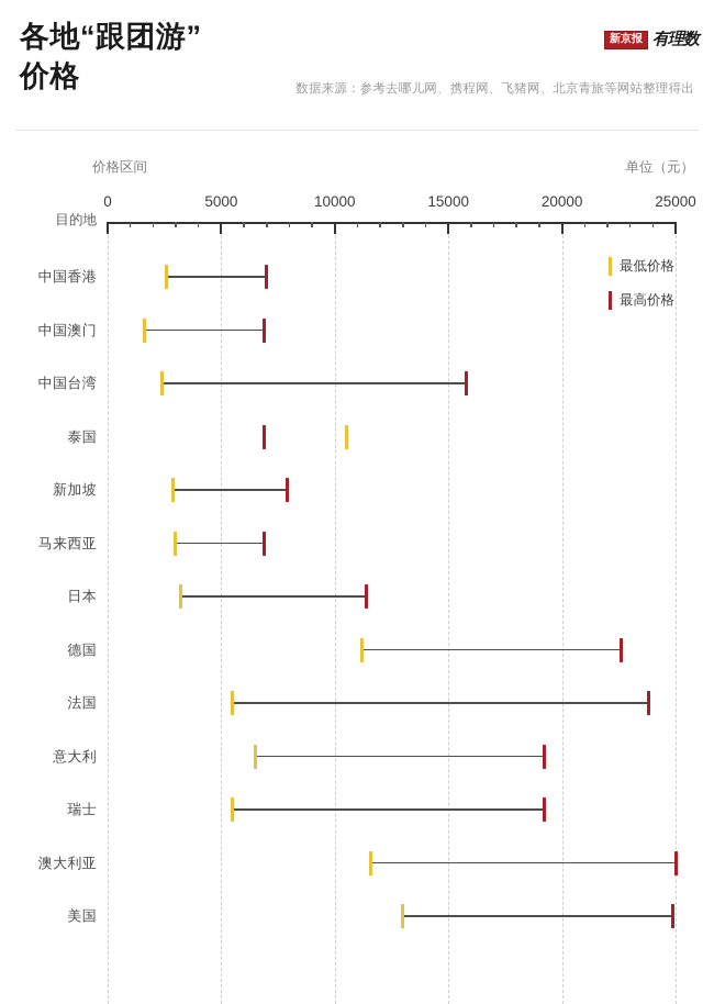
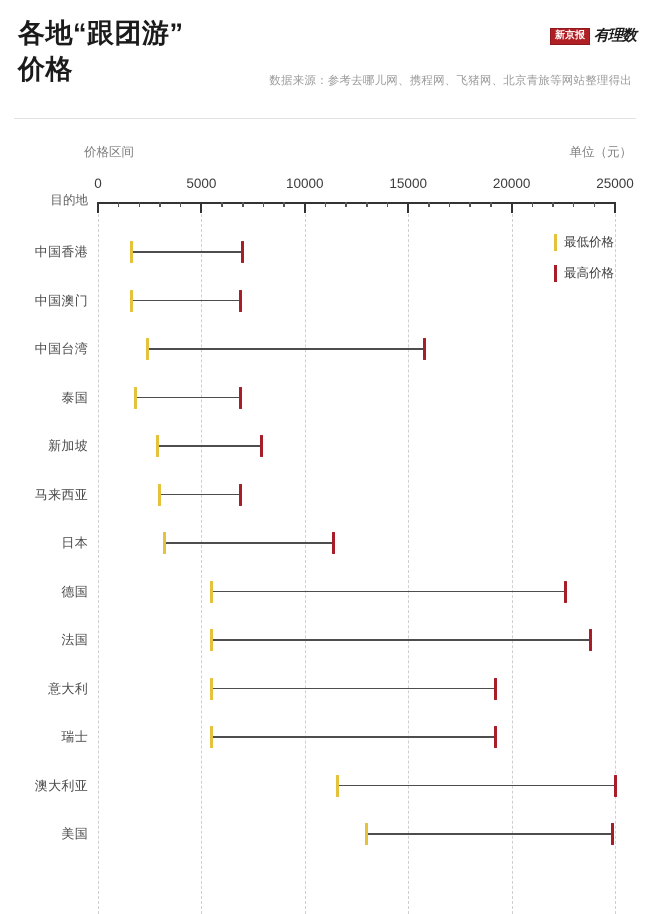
最低价格/中国香港: 2600 -> 1600
最低价格/泰国: 10500 -> 1800
最低价格/德国: 11200 -> 5500
最低价格/意大利: 6500 -> 5500
